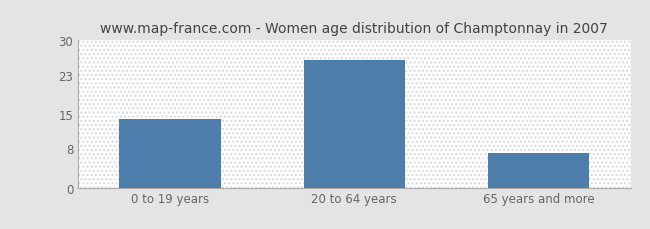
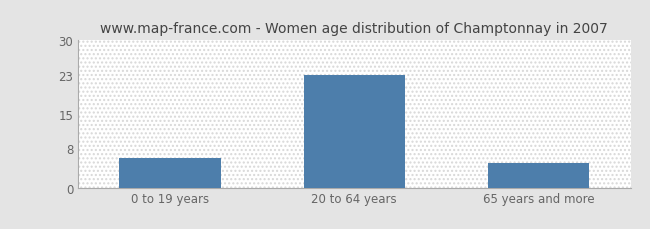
0 to 19 years: 14 -> 6
20 to 64 years: 26 -> 23
65 years and more: 7 -> 5
